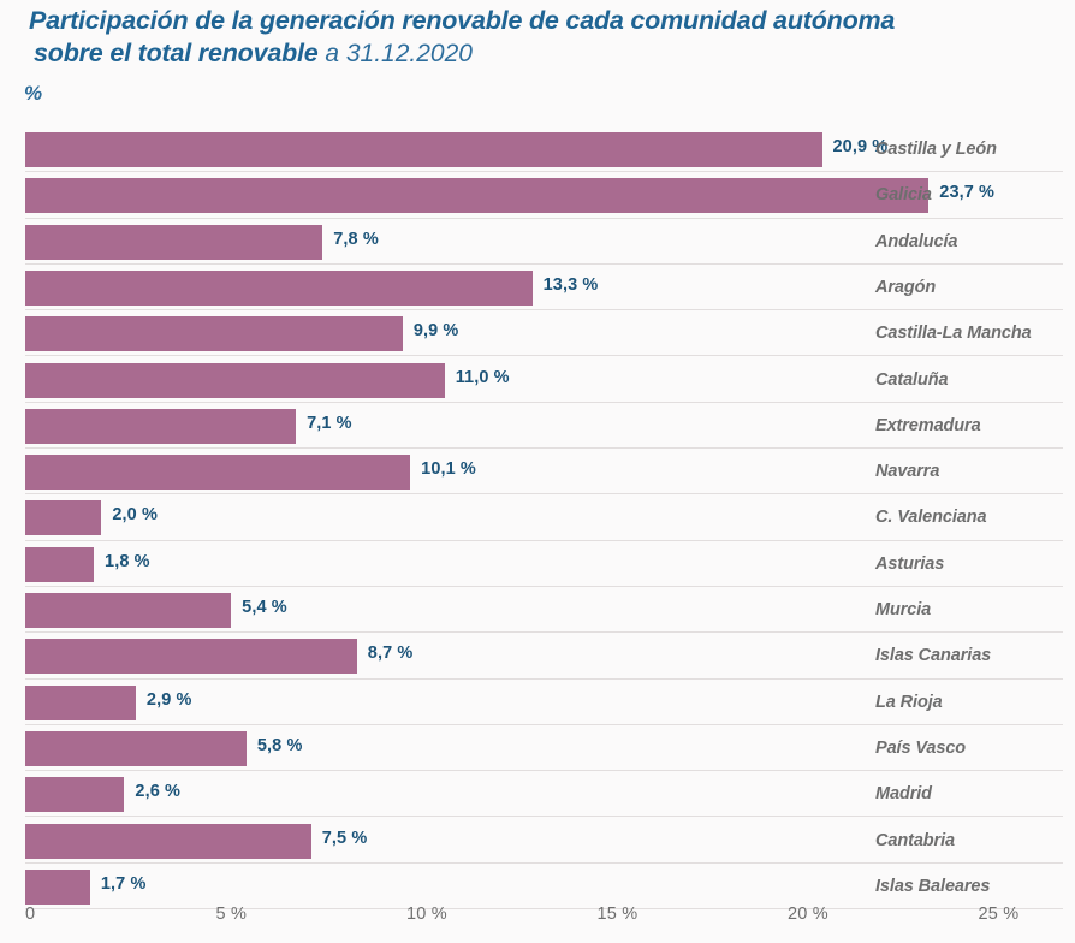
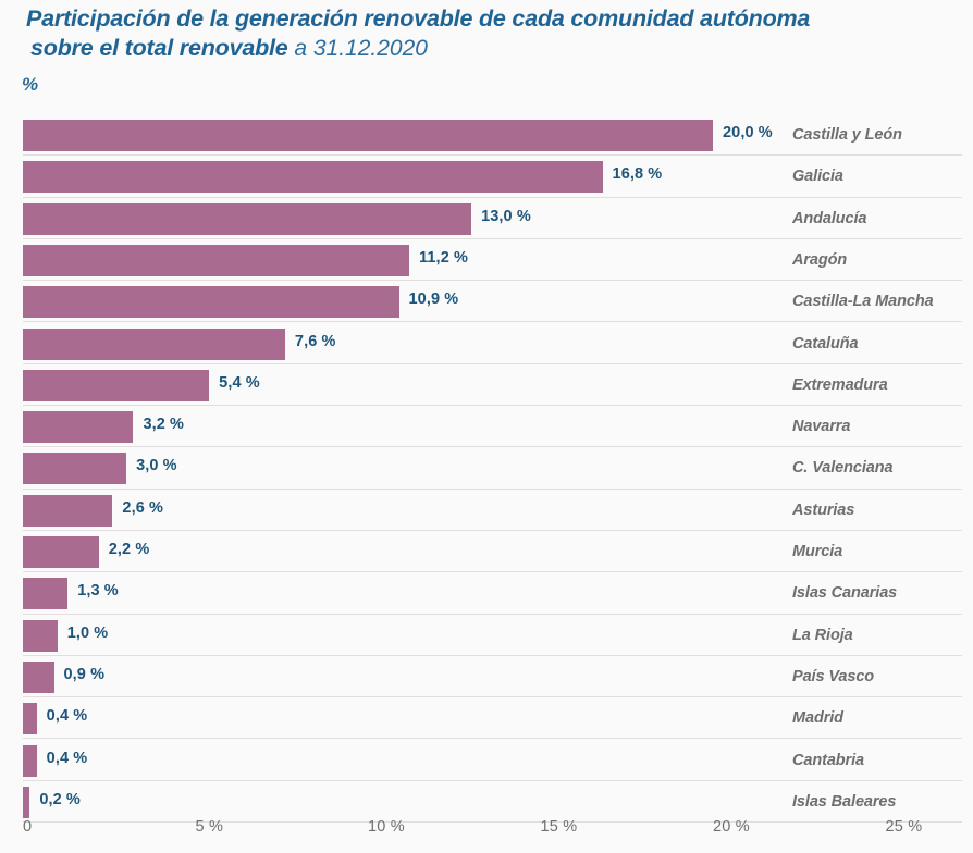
Castilla y León: 20,9 -> 20,0
Galicia: 23,7 -> 16,8
Andalucía: 7,8 -> 13,0
Aragón: 13,3 -> 11,2
Castilla-La Mancha: 9,9 -> 10,9
Cataluña: 11,0 -> 7,6
Extremadura: 7,1 -> 5,4
Navarra: 10,1 -> 3,2
C. Valenciana: 2,0 -> 3,0
Asturias: 1,8 -> 2,6
Murcia: 5,4 -> 2,2
Islas Canarias: 8,7 -> 1,3
La Rioja: 2,9 -> 1,0
País Vasco: 5,8 -> 0,9
Madrid: 2,6 -> 0,4
Cantabria: 7,5 -> 0,4
Islas Baleares: 1,7 -> 0,2
